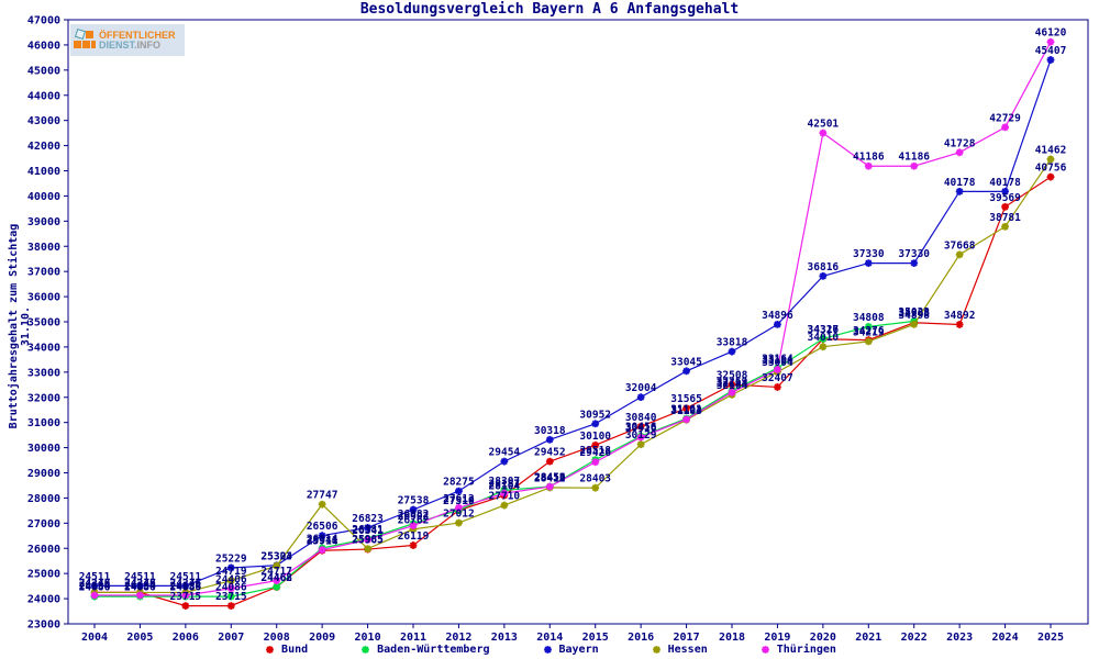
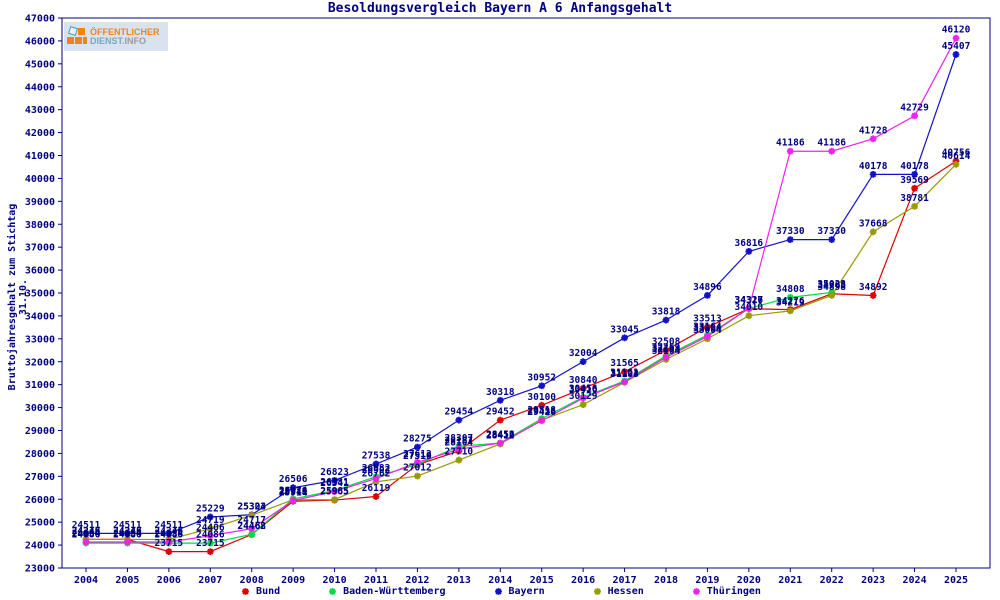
Hessen/2009: 27747 -> 25979
Hessen/2015: 28403 -> 29456
Bund/2019: 32407 -> 33513
Thüringen/2020: 42501 -> 34327
Hessen/2025: 41462 -> 40614
